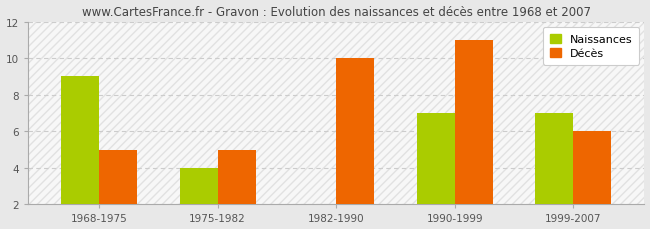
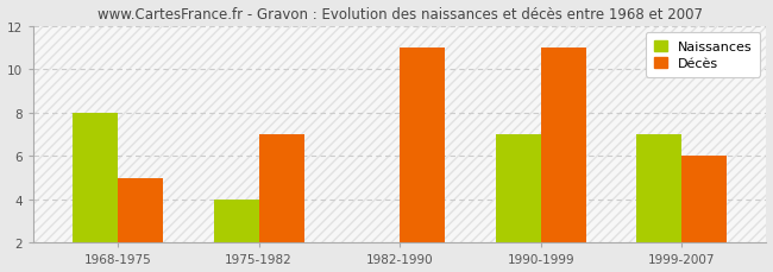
Naissances/1968-1975: 9 -> 8
Décès/1975-1982: 5 -> 7
Décès/1982-1990: 10 -> 11
